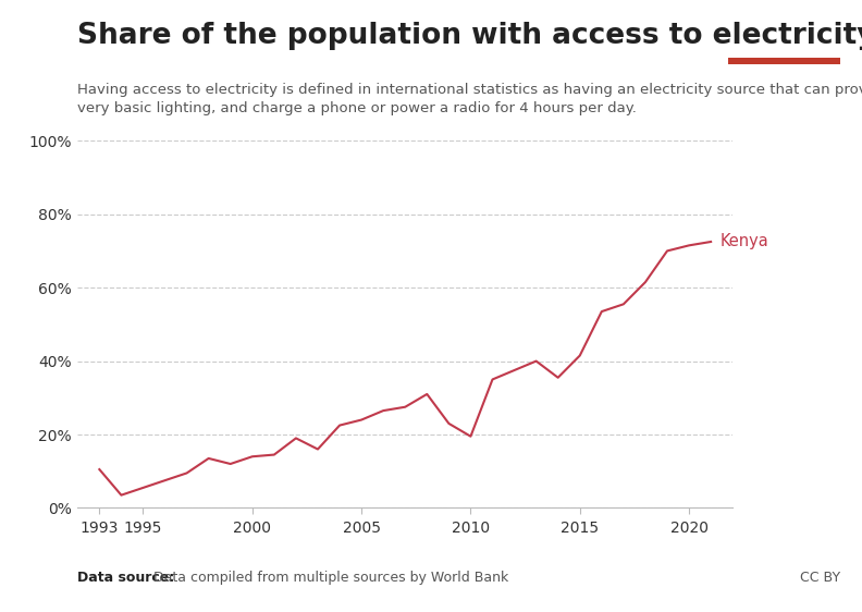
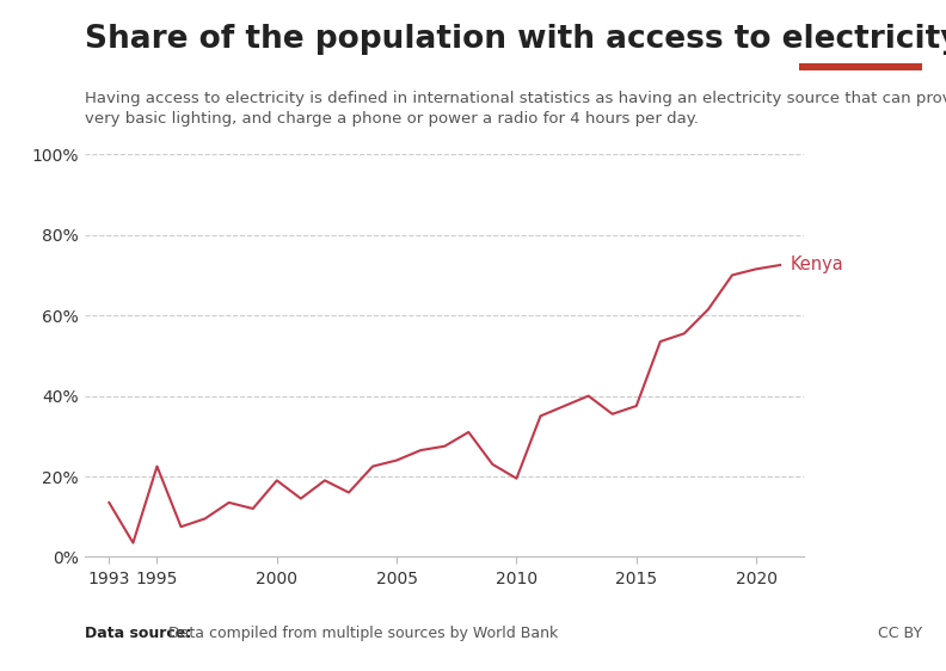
1993: 10.5% -> 13.5%
1995: 5.5% -> 22.5%
2000: 14.0% -> 19.0%
2015: 41.5% -> 37.5%
